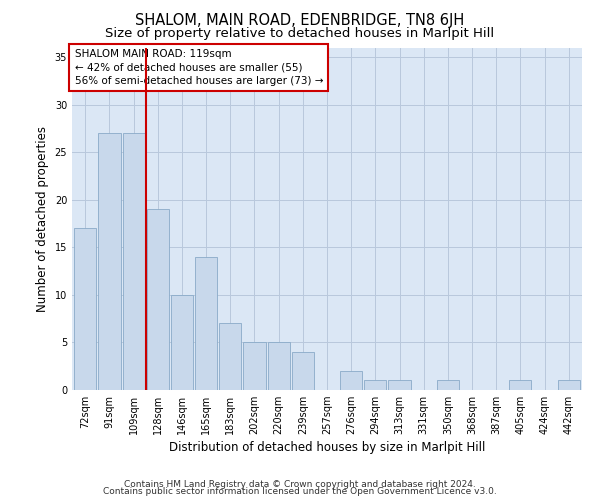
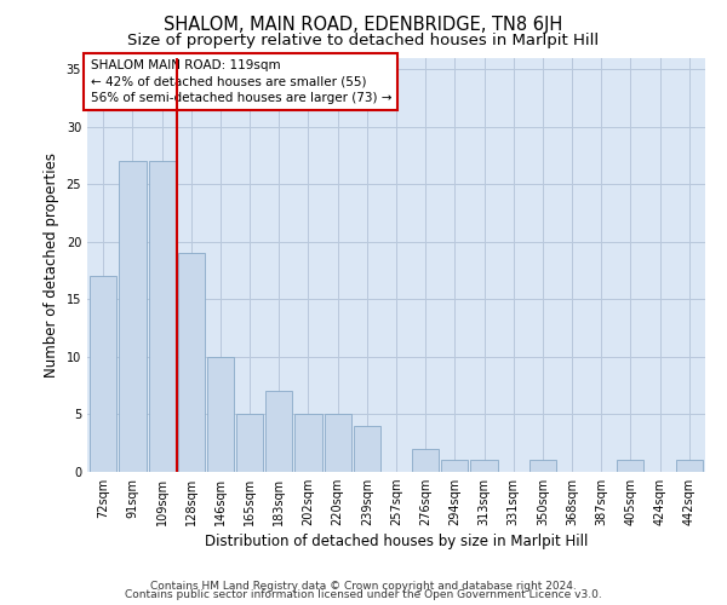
165sqm: 14 -> 5
